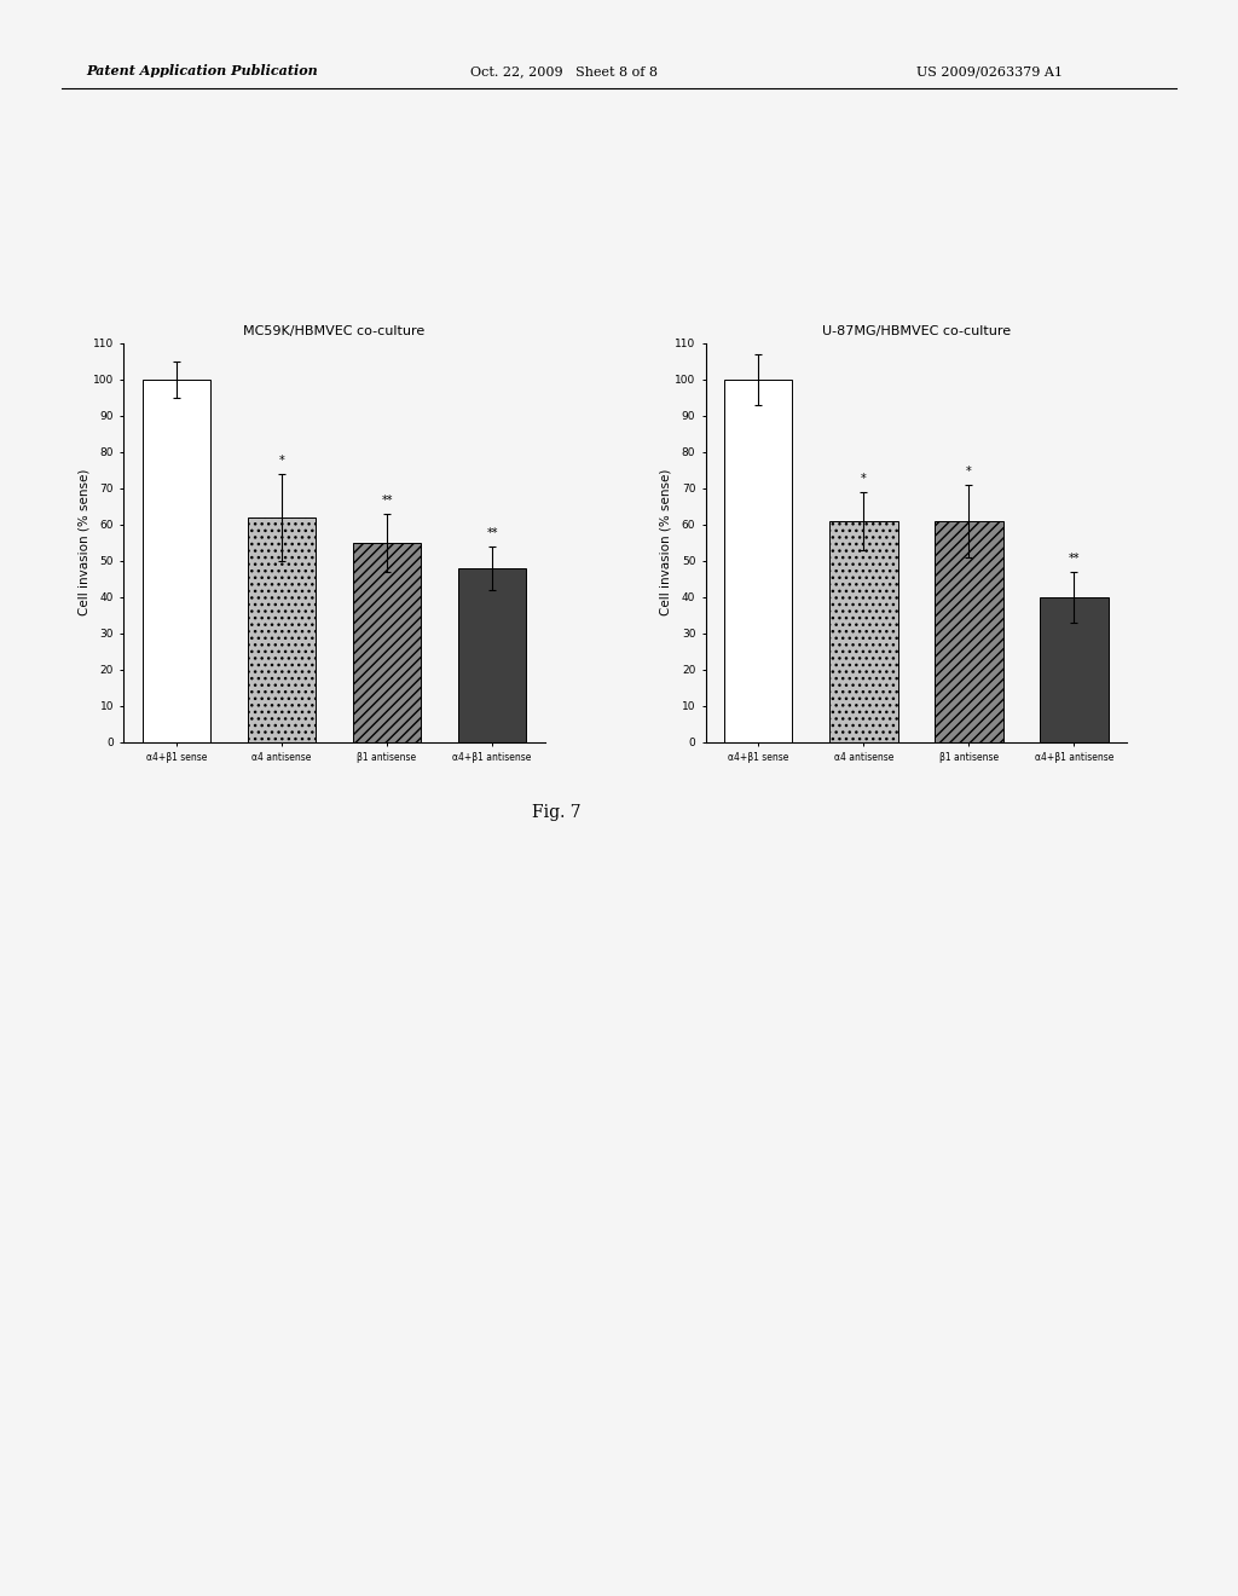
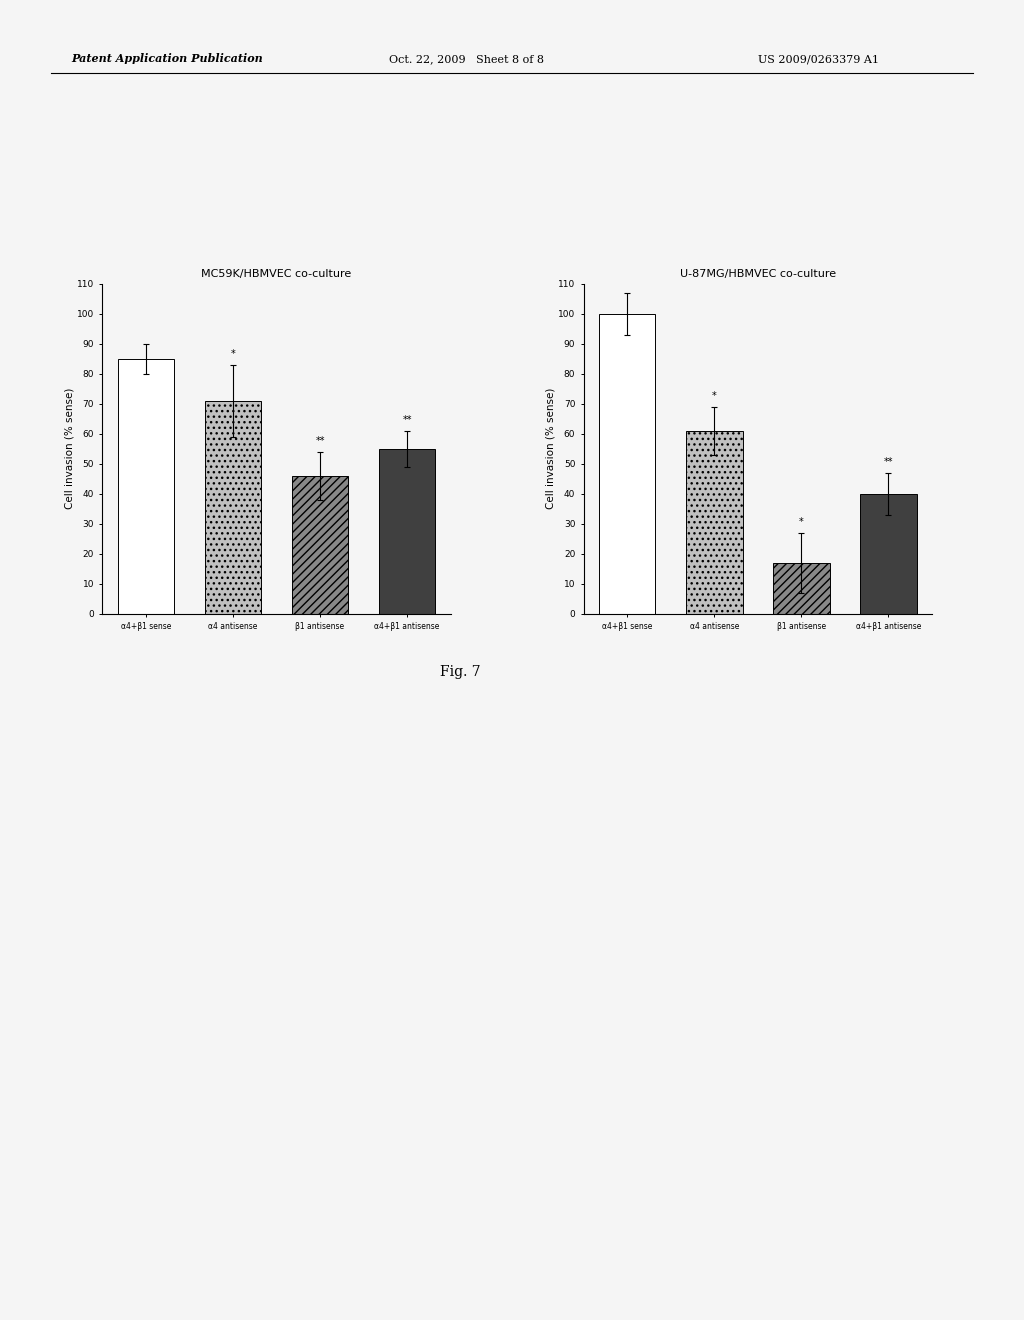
MC59K/HBMVEC co-culture/α4+β1 sense: 100 -> 85
MC59K/HBMVEC co-culture/α4 antisense: 62 -> 71
MC59K/HBMVEC co-culture/β1 antisense: 55 -> 46
MC59K/HBMVEC co-culture/α4+β1 antisense: 48 -> 55
U-87MG/HBMVEC co-culture/β1 antisense: 61 -> 17
